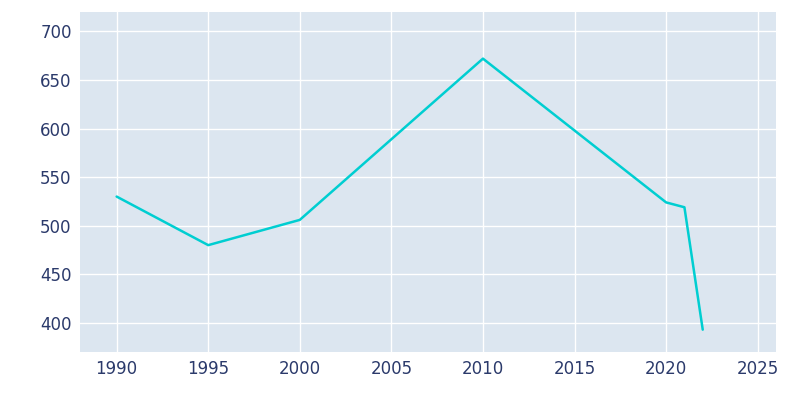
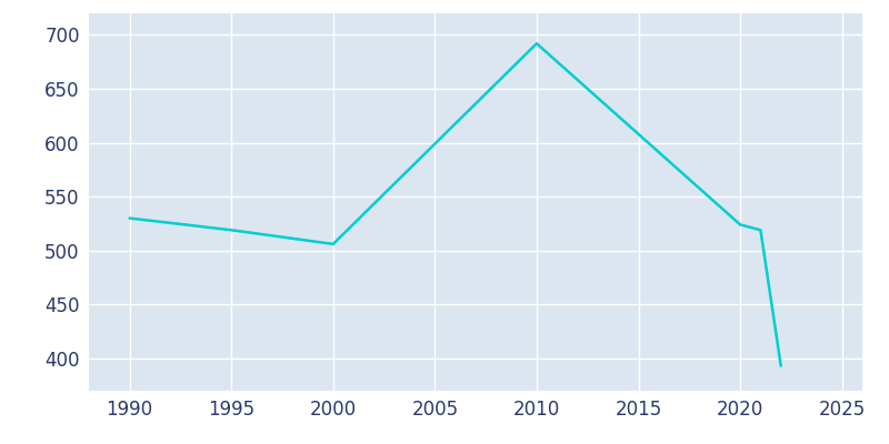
1995: 480 -> 519
2010: 672 -> 692
